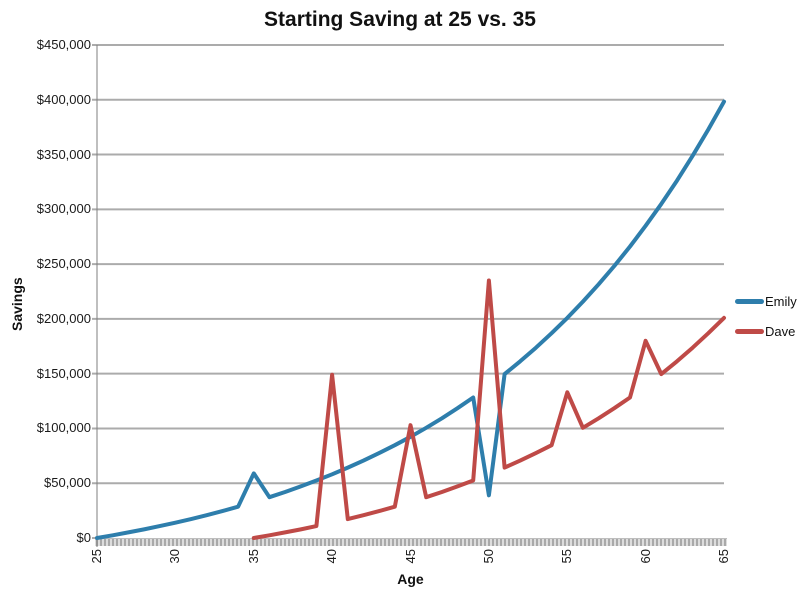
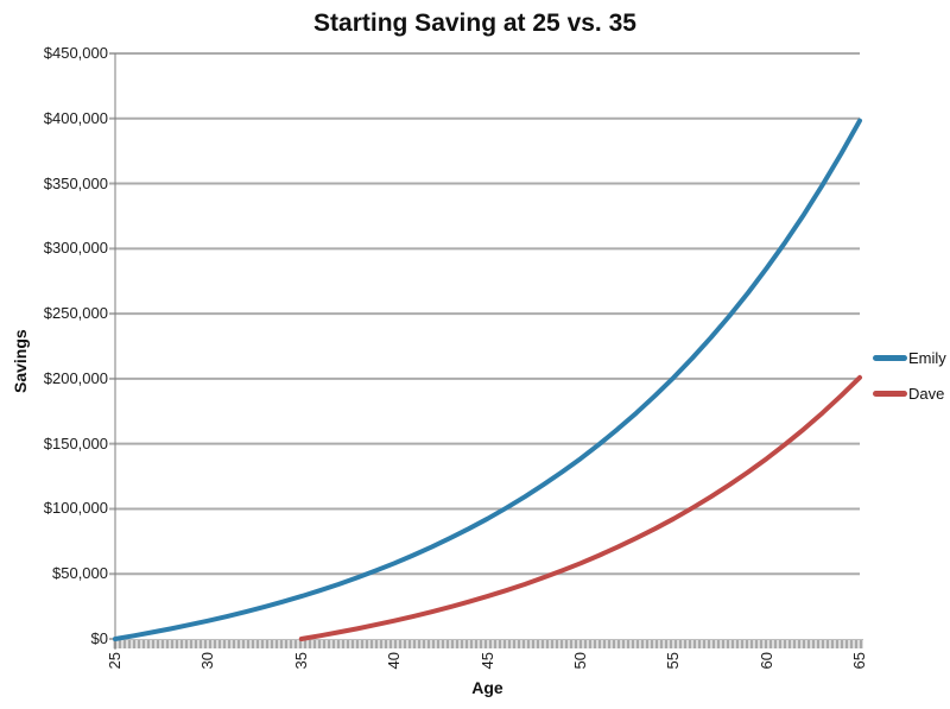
Emily/35: $59000 -> $33000
Dave/40: $149000 -> $14000
Dave/45: $103000 -> $33000
Emily/50: $39000 -> $139000
Dave/50: $235000 -> $58000
Dave/55: $133000 -> $92000
Dave/60: $180000 -> $139000
